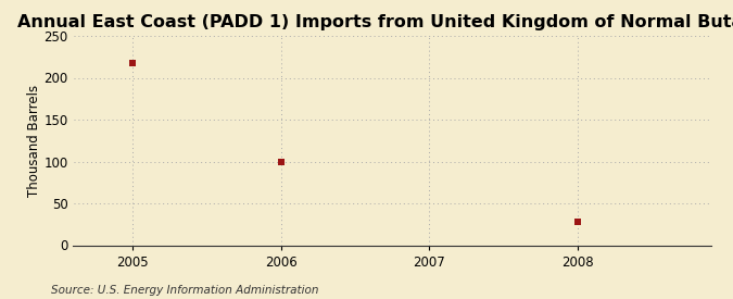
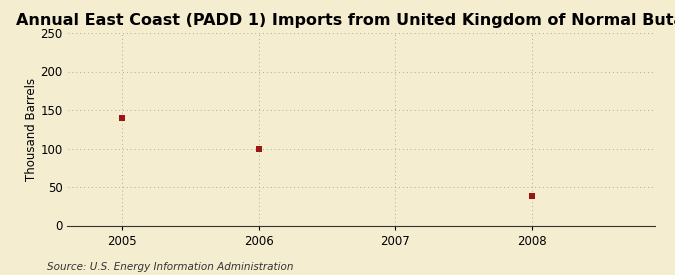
2005: 218 -> 140
2008: 28 -> 38
